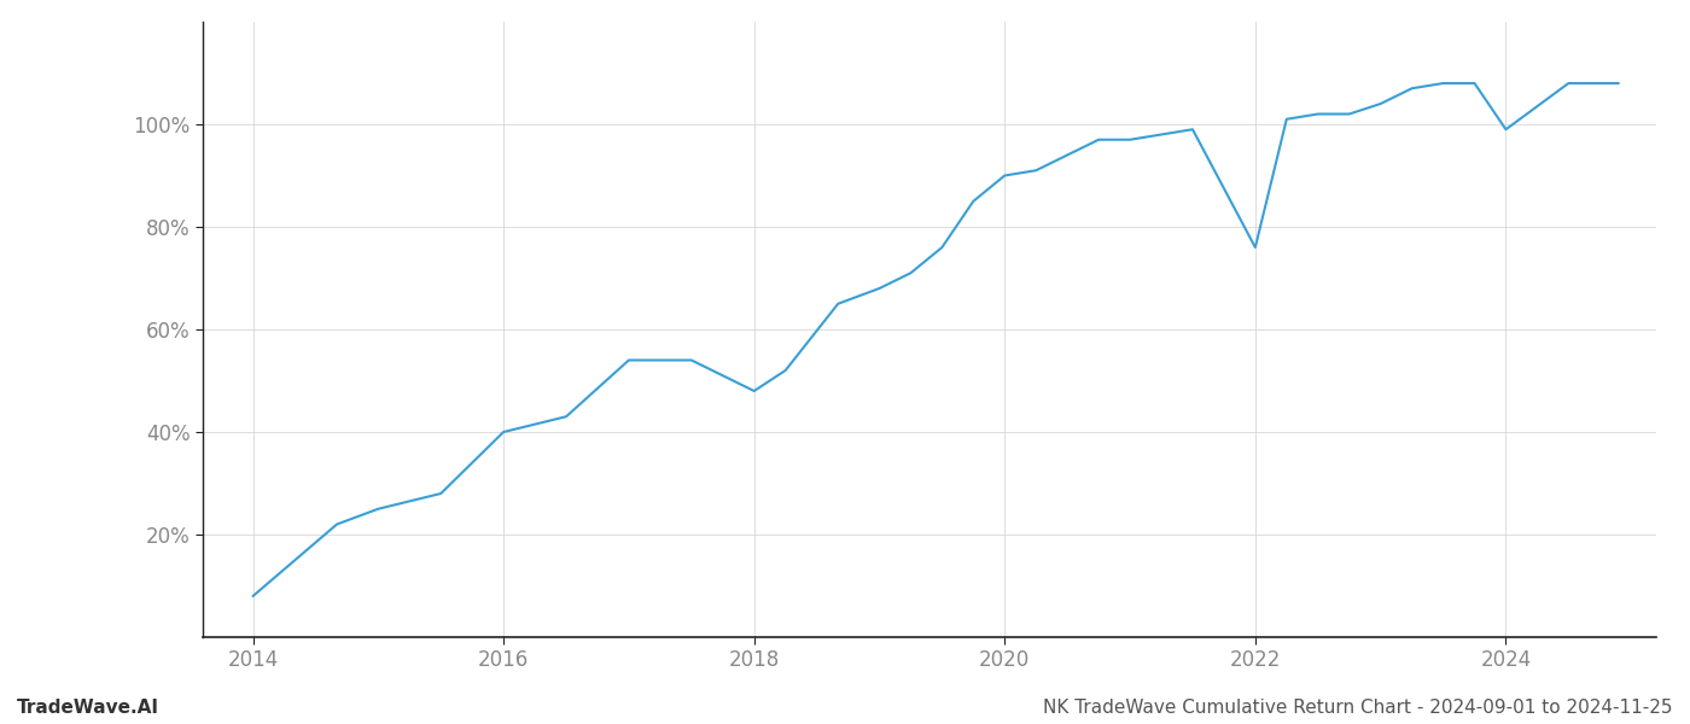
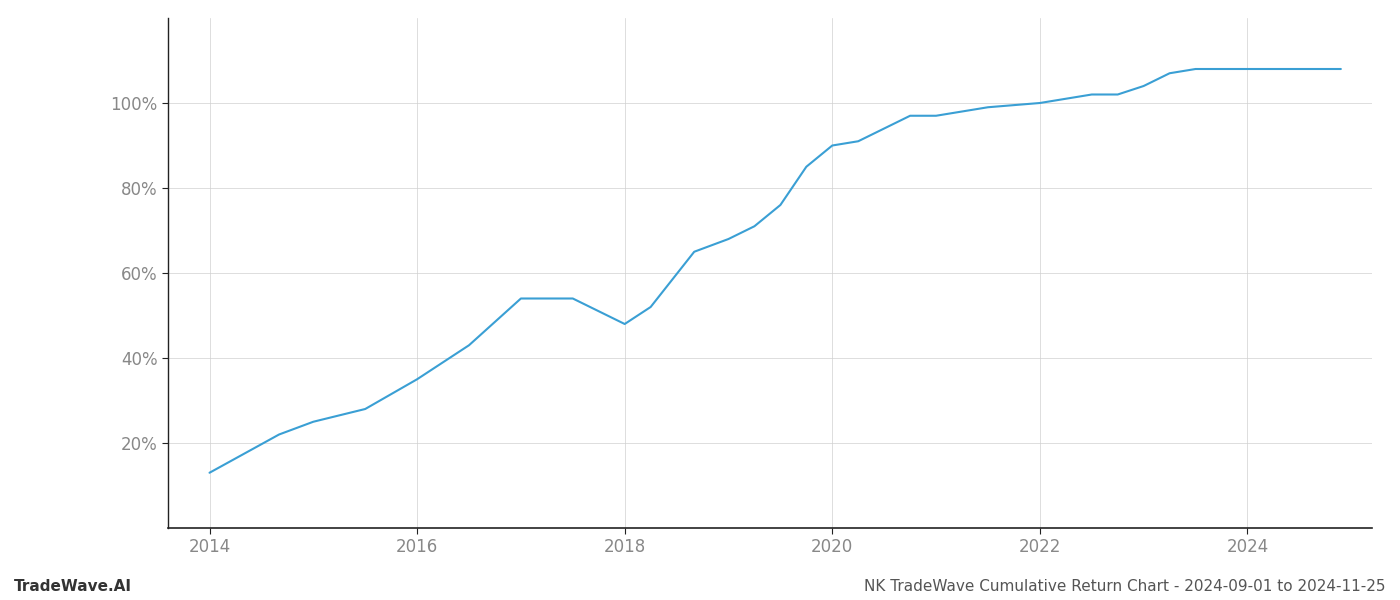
2014: 8% -> 13%
2016: 40% -> 35%
2022: 76% -> 100%
2024: 99% -> 108%
